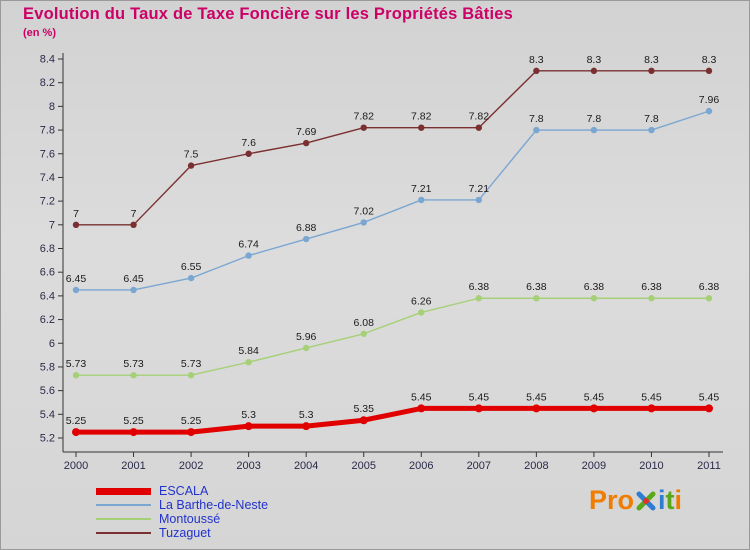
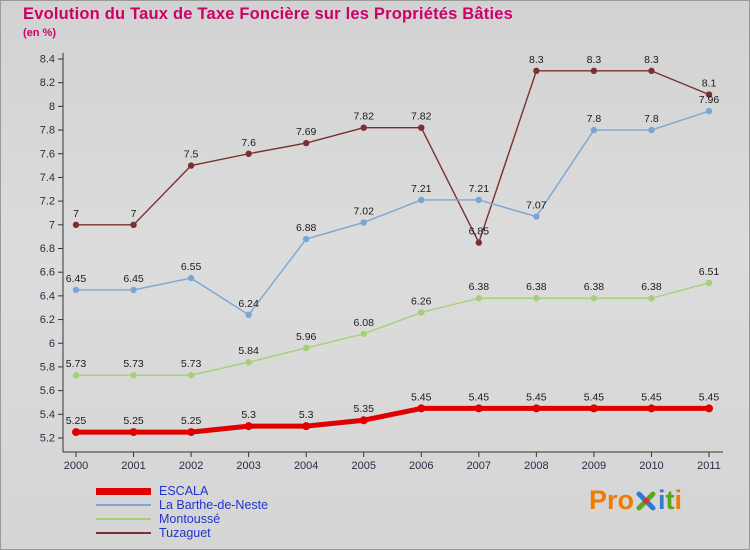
La Barthe-de-Neste/2003: 6.74 -> 6.24
Tuzaguet/2007: 7.82 -> 6.85
La Barthe-de-Neste/2008: 7.8 -> 7.07
Montoussé/2011: 6.38 -> 6.51
Tuzaguet/2011: 8.3 -> 8.1
